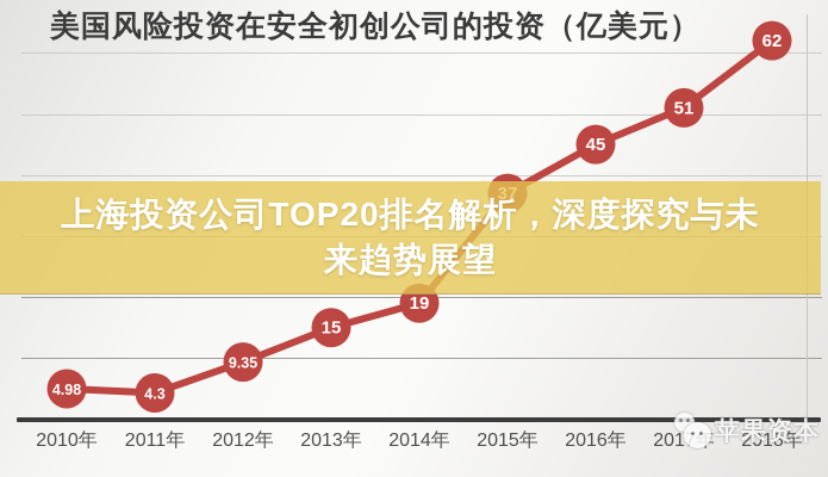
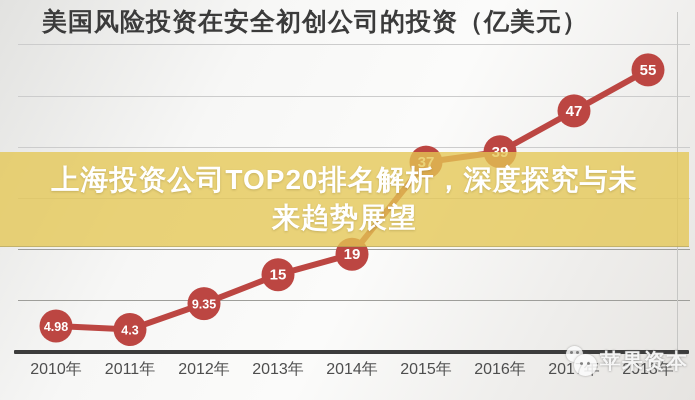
2016年: 45 -> 39
2017年: 51 -> 47
2018年: 62 -> 55
